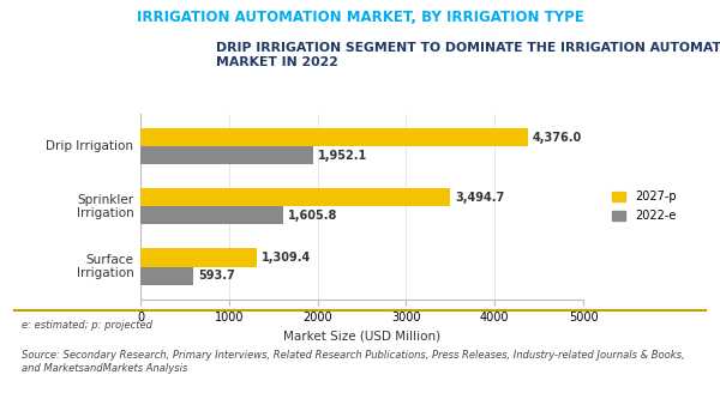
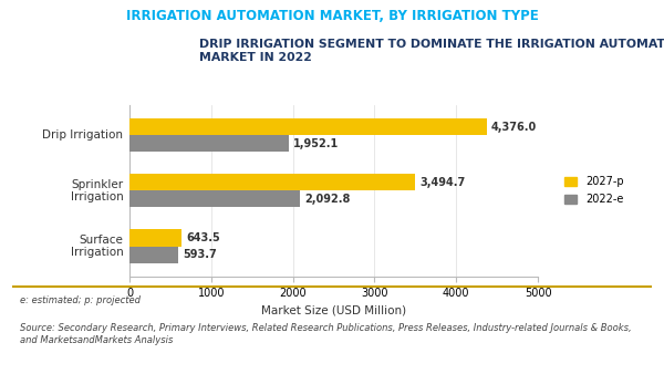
2022-e/Sprinkler Irrigation: 1,605.8 -> 2,092.8
2027-p/Surface Irrigation: 1,309.4 -> 643.5
